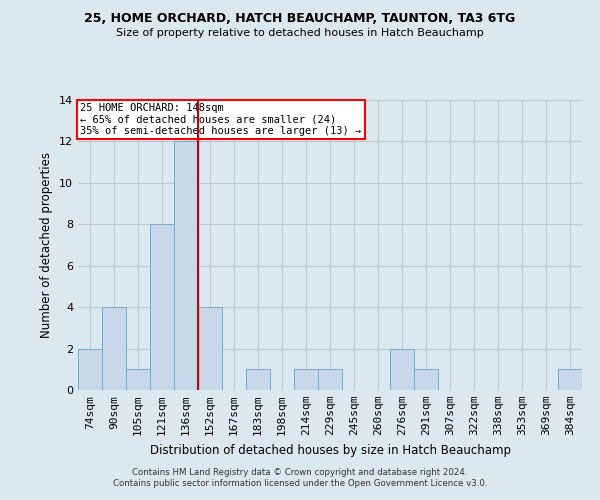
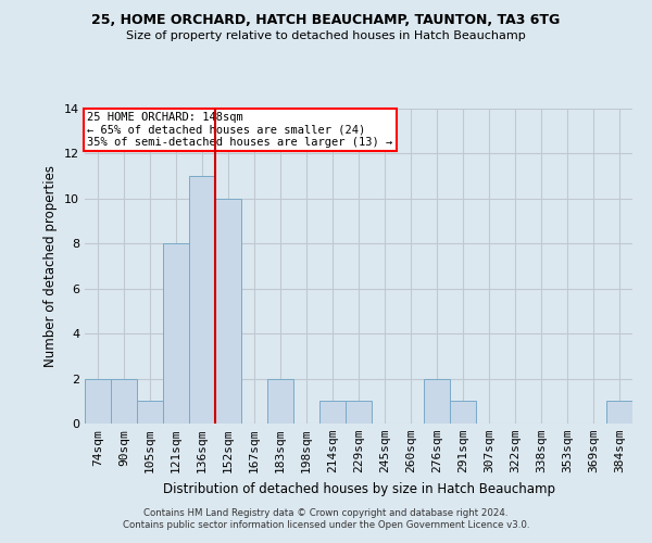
90sqm: 4 -> 2
136sqm: 12 -> 11
152sqm: 4 -> 10
183sqm: 1 -> 2
